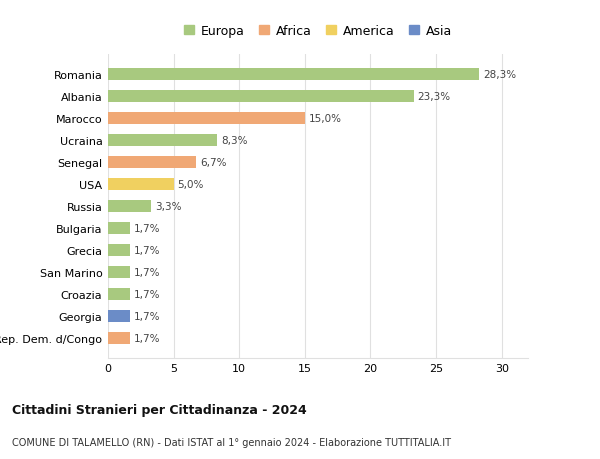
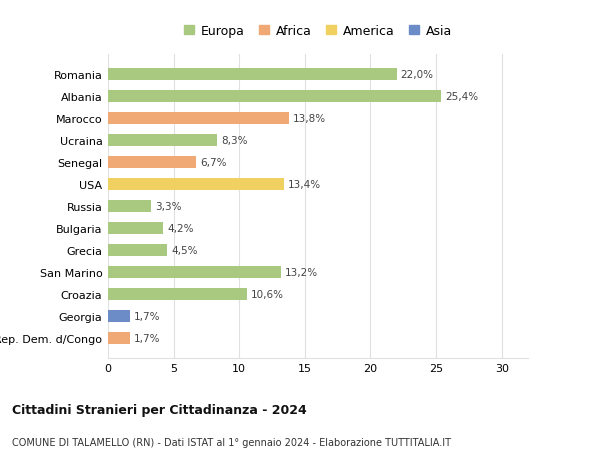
Romania: 28,3% -> 22,0%
Albania: 23,3% -> 25,4%
Marocco: 15,0% -> 13,8%
USA: 5,0% -> 13,4%
Bulgaria: 1,7% -> 4,2%
Grecia: 1,7% -> 4,5%
San Marino: 1,7% -> 13,2%
Croazia: 1,7% -> 10,6%
